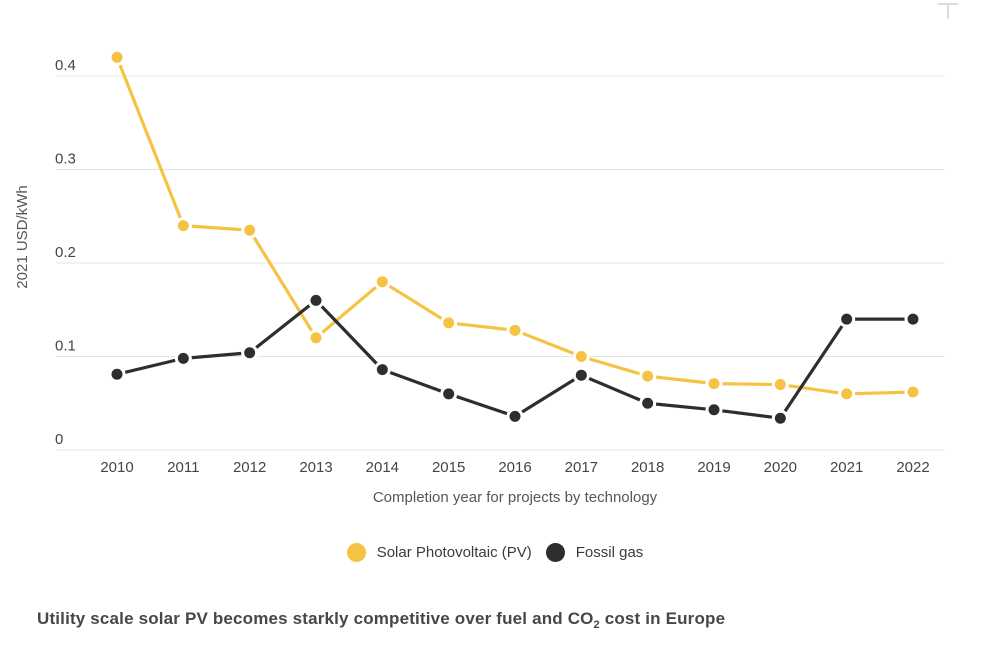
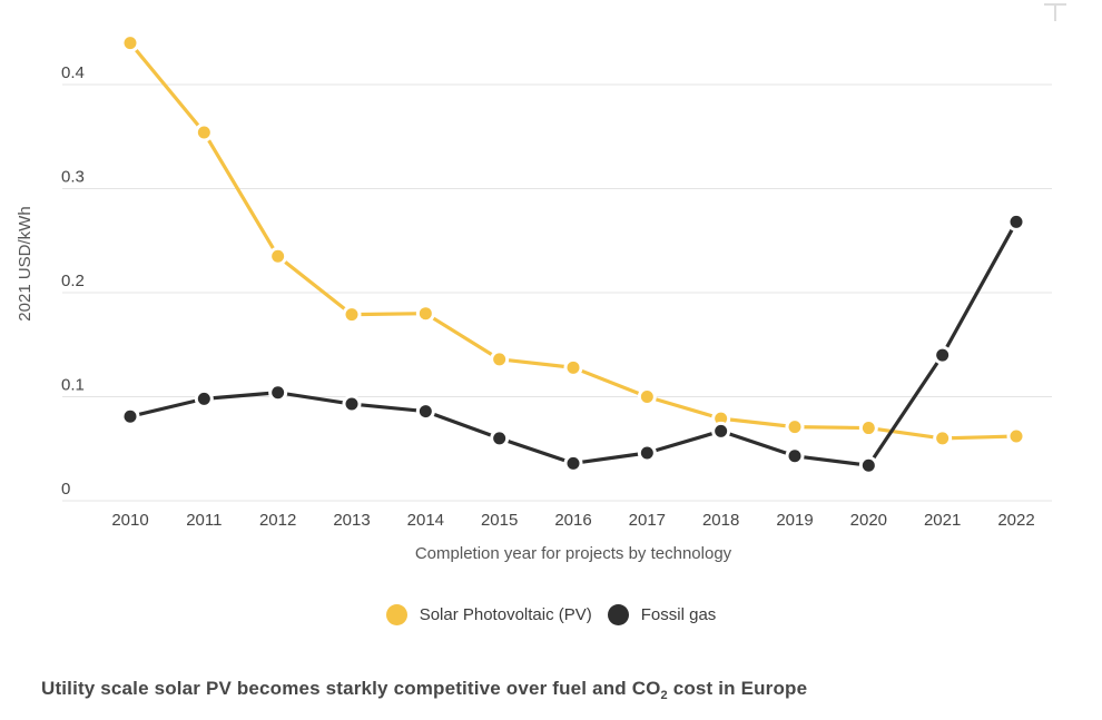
Solar Photovoltaic (PV)/2010: 0.42 -> 0.44
Solar Photovoltaic (PV)/2011: 0.24 -> 0.35
Solar Photovoltaic (PV)/2013: 0.12 -> 0.18
Fossil gas/2013: 0.16 -> 0.09
Fossil gas/2017: 0.08 -> 0.05
Fossil gas/2018: 0.05 -> 0.07
Fossil gas/2022: 0.14 -> 0.27
